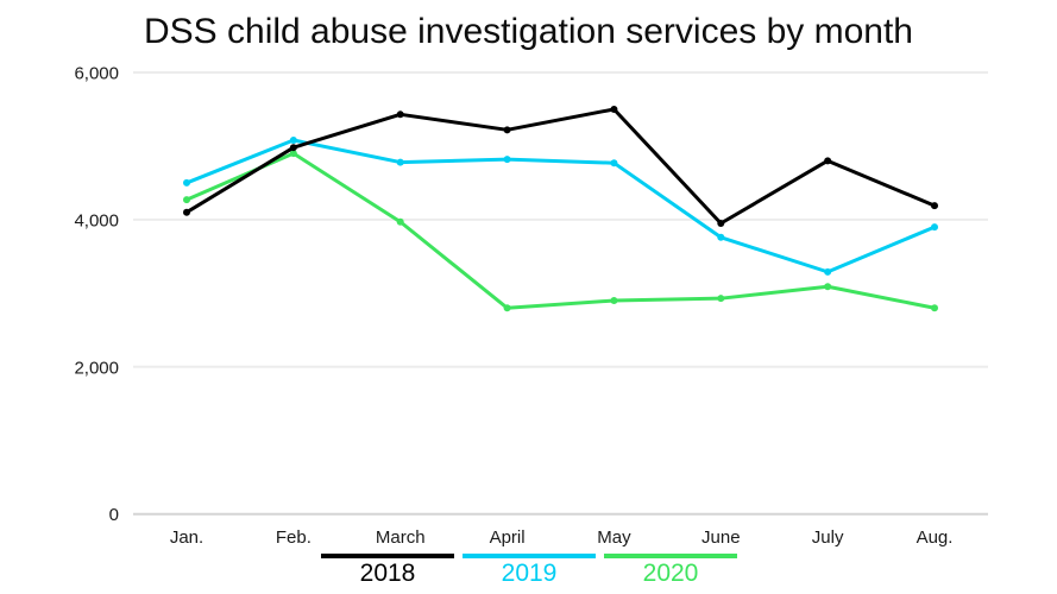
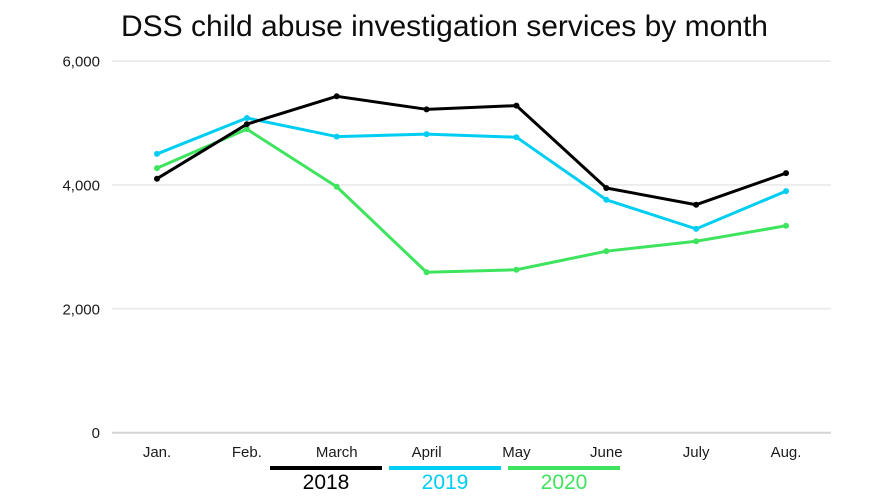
2020/April: 2800 -> 2600
2018/May: 5500 -> 5300
2020/May: 2900 -> 2600
2018/July: 4800 -> 3700
2020/Aug.: 2800 -> 3300
